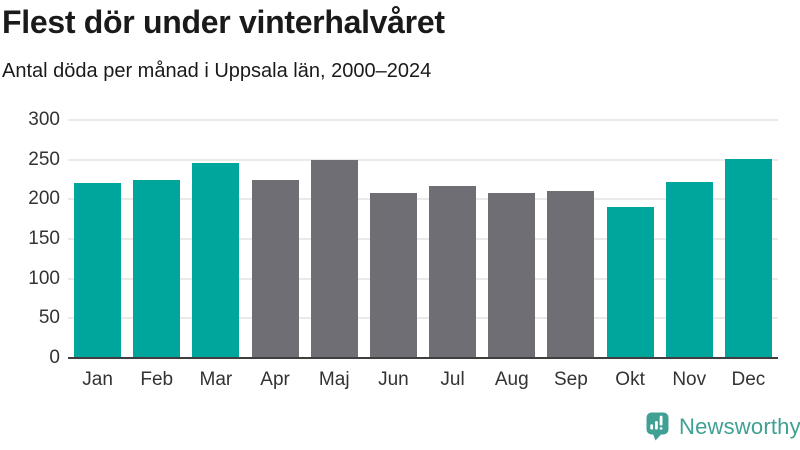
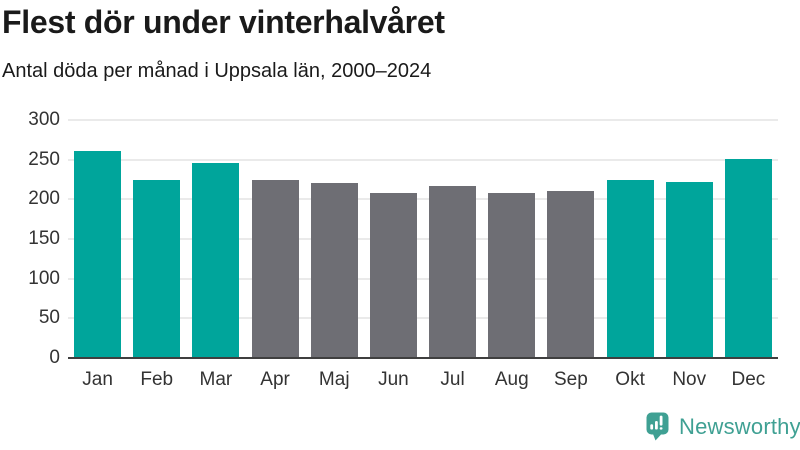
Jan: 220 -> 260
Maj: 250 -> 220
Okt: 190 -> 220
